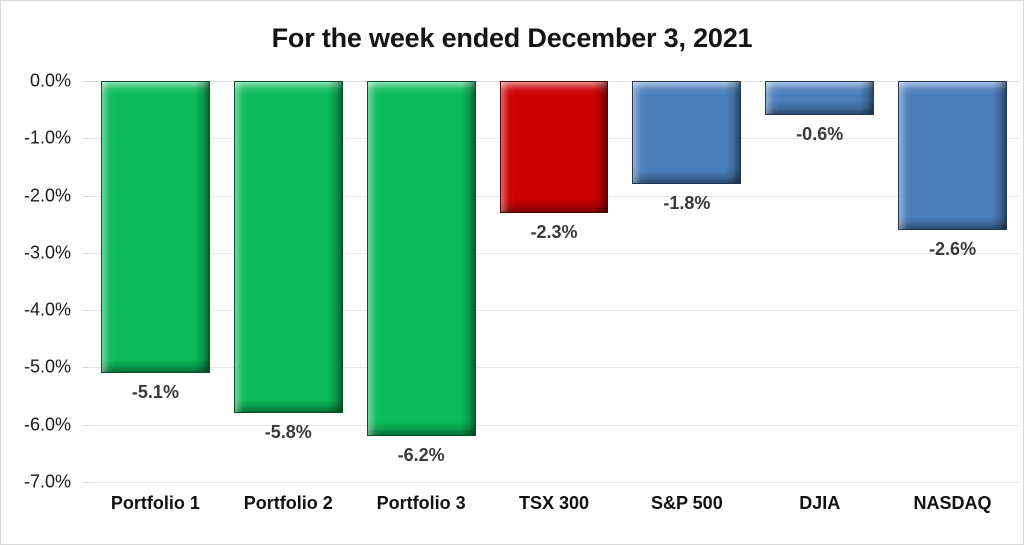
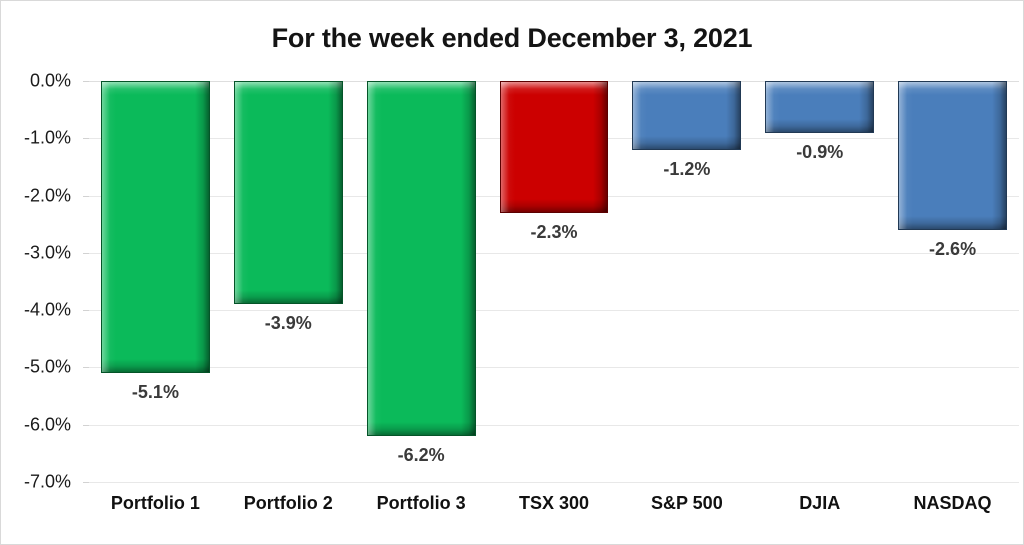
Portfolio 2: -5.8% -> -3.9%
S&P 500: -1.8% -> -1.2%
DJIA: -0.6% -> -0.9%
